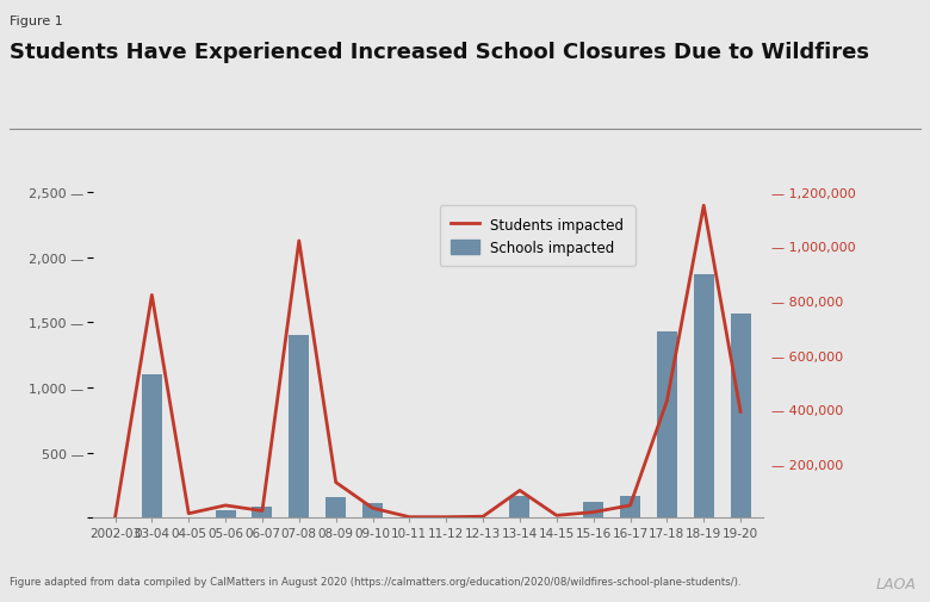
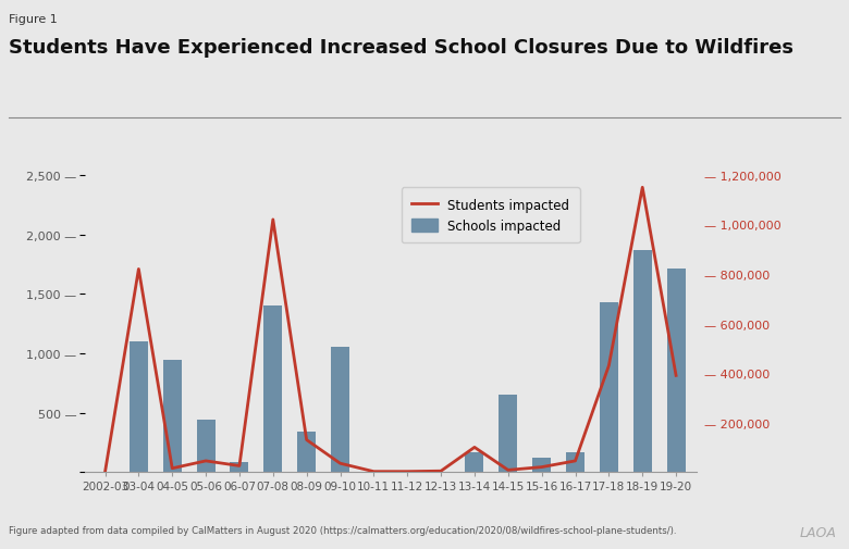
Schools impacted/04-05: 0 — -> 940 —
Schools impacted/05-06: 60 — -> 440 —
Schools impacted/08-09: 160 — -> 340 —
Schools impacted/09-10: 110 — -> 1,050 —
Schools impacted/14-15: 0 — -> 650 —
Schools impacted/19-20: 1,570 — -> 1,710 —
